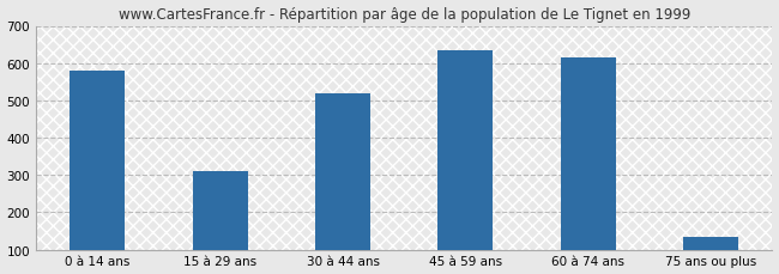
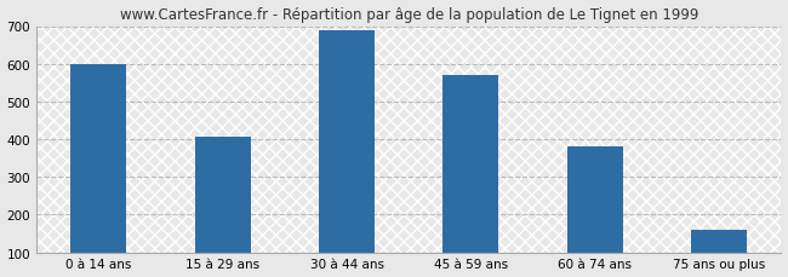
0 à 14 ans: 580 -> 600
15 à 29 ans: 310 -> 405
30 à 44 ans: 520 -> 690
45 à 59 ans: 635 -> 570
60 à 74 ans: 615 -> 382
75 ans ou plus: 135 -> 158
